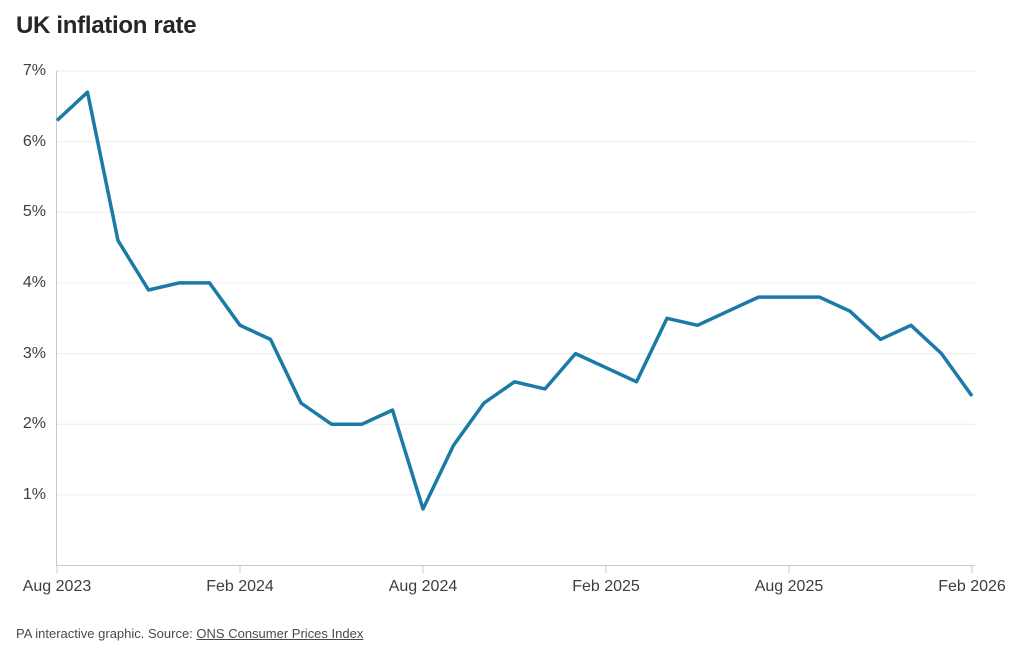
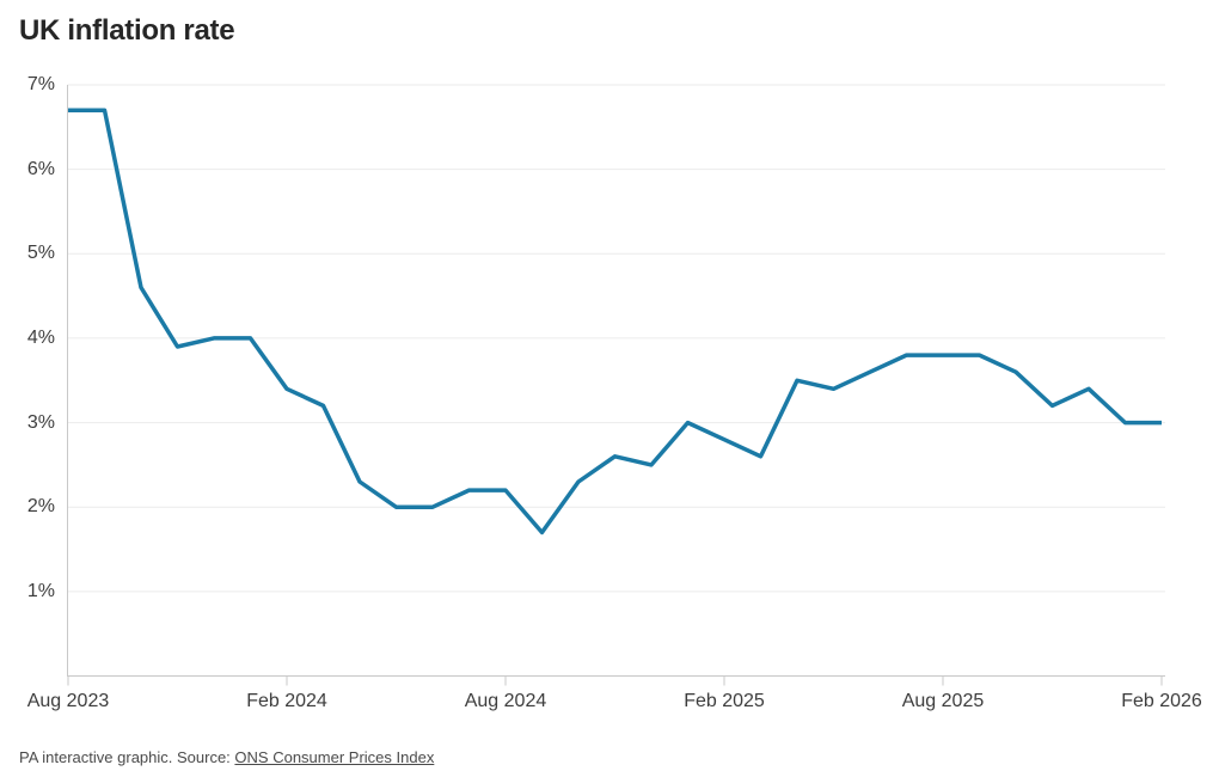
Aug 2023: 6.3% -> 6.7%
Aug 2024: 0.8% -> 2.2%
Feb 2026: 2.4% -> 3.0%
